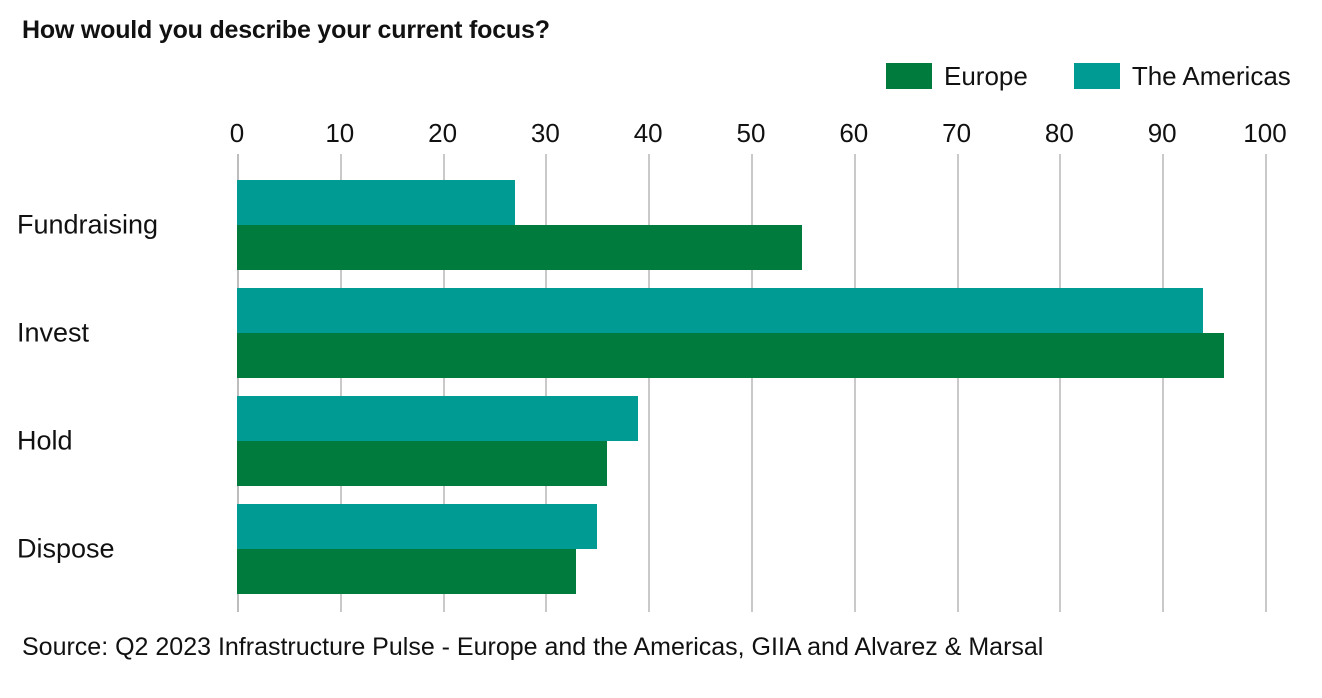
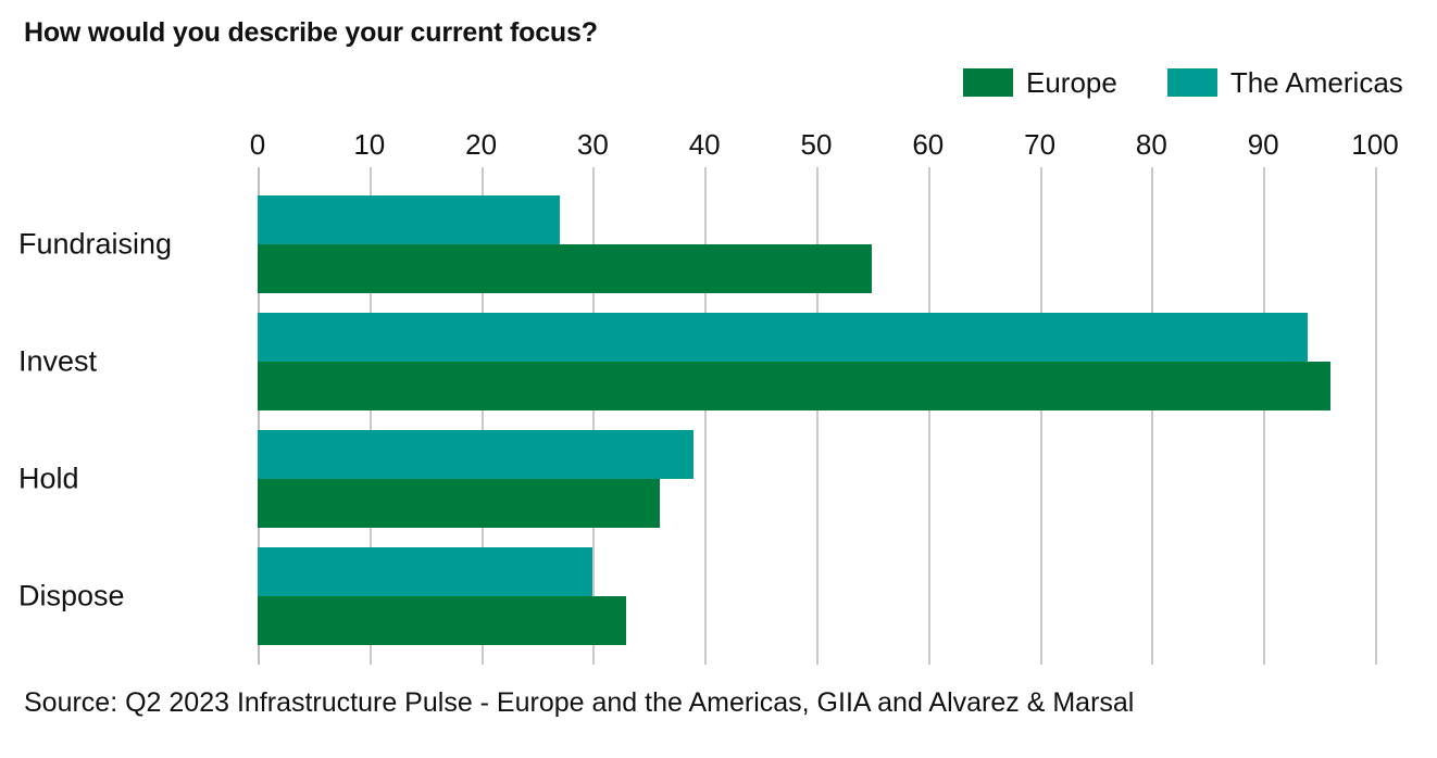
The Americas/Dispose: 35 -> 30
